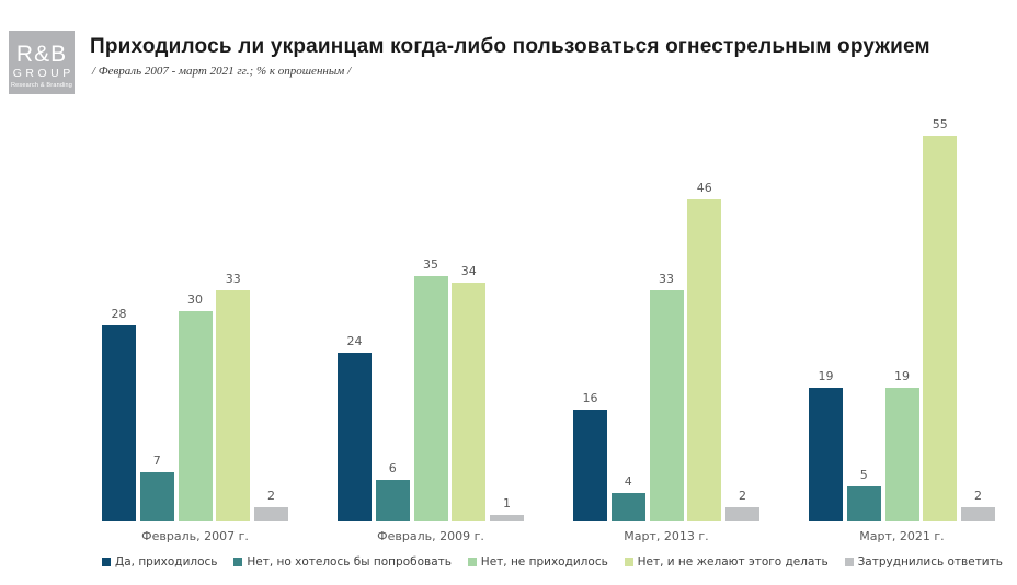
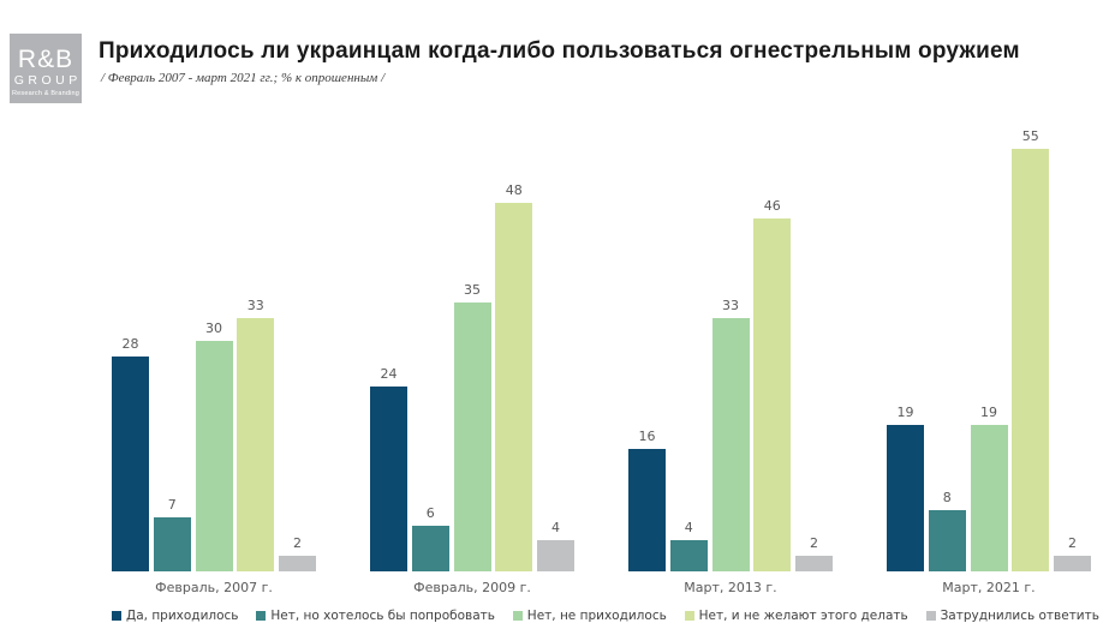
Нет, и не желают этого делать/Февраль, 2009 г.: 34 -> 48
Затруднились ответить/Февраль, 2009 г.: 1 -> 4
Нет, но хотелось бы попробовать/Март, 2021 г.: 5 -> 8
